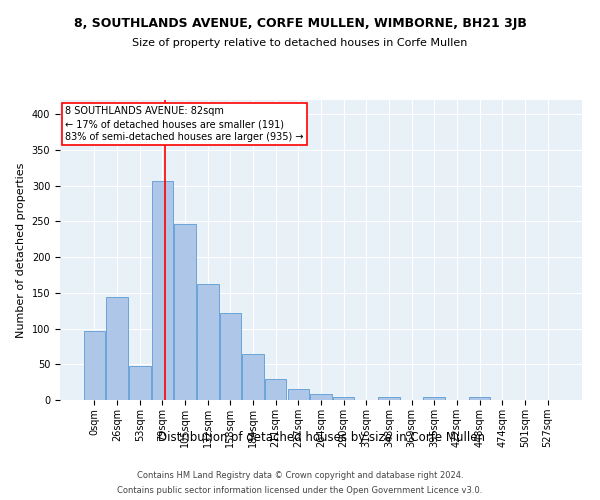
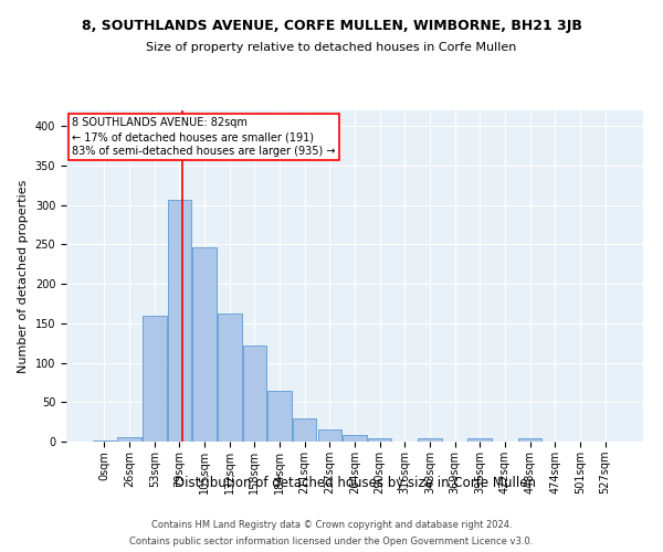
0sqm: 96 -> 2
26sqm: 144 -> 5
53sqm: 48 -> 160
